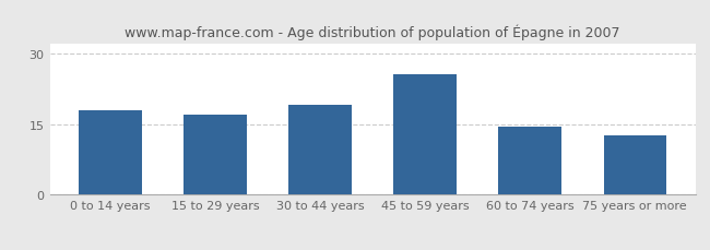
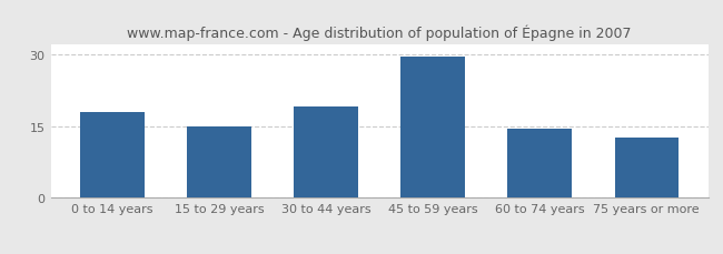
15 to 29 years: 17.0 -> 15.0
45 to 59 years: 25.5 -> 29.5
